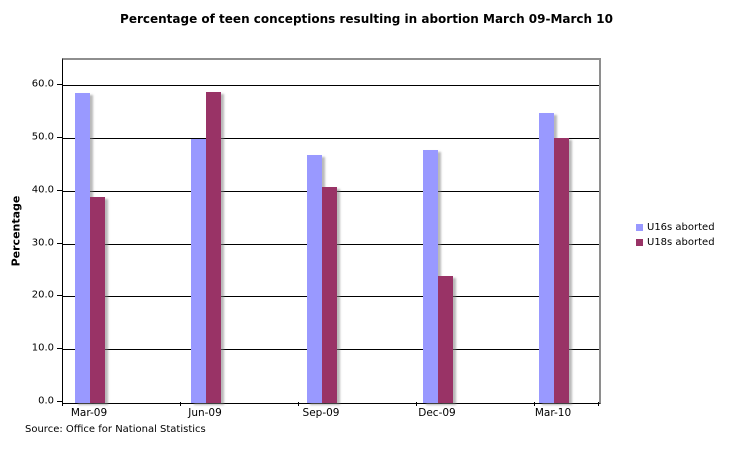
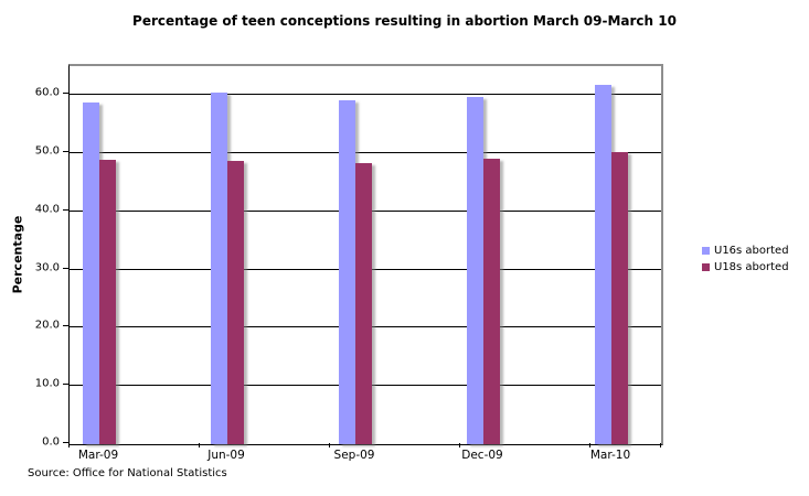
U18s aborted/Mar-09: 39 -> 49
U16s aborted/Jun-09: 50 -> 60
U18s aborted/Jun-09: 59 -> 49
U16s aborted/Sep-09: 47 -> 59
U18s aborted/Sep-09: 41 -> 48
U16s aborted/Dec-09: 48 -> 60
U18s aborted/Dec-09: 24 -> 49
U16s aborted/Mar-10: 55 -> 62
